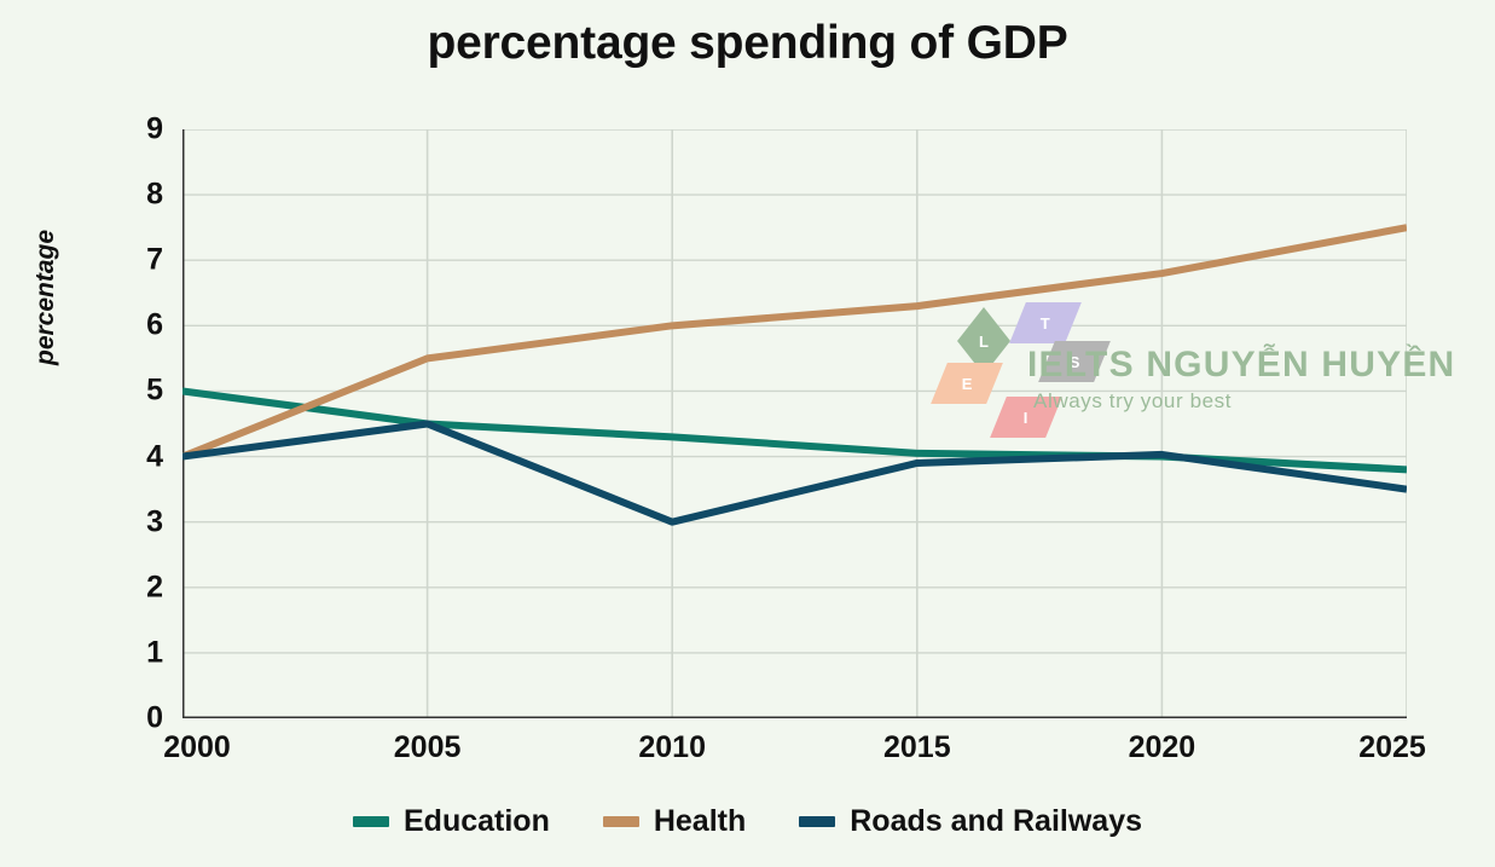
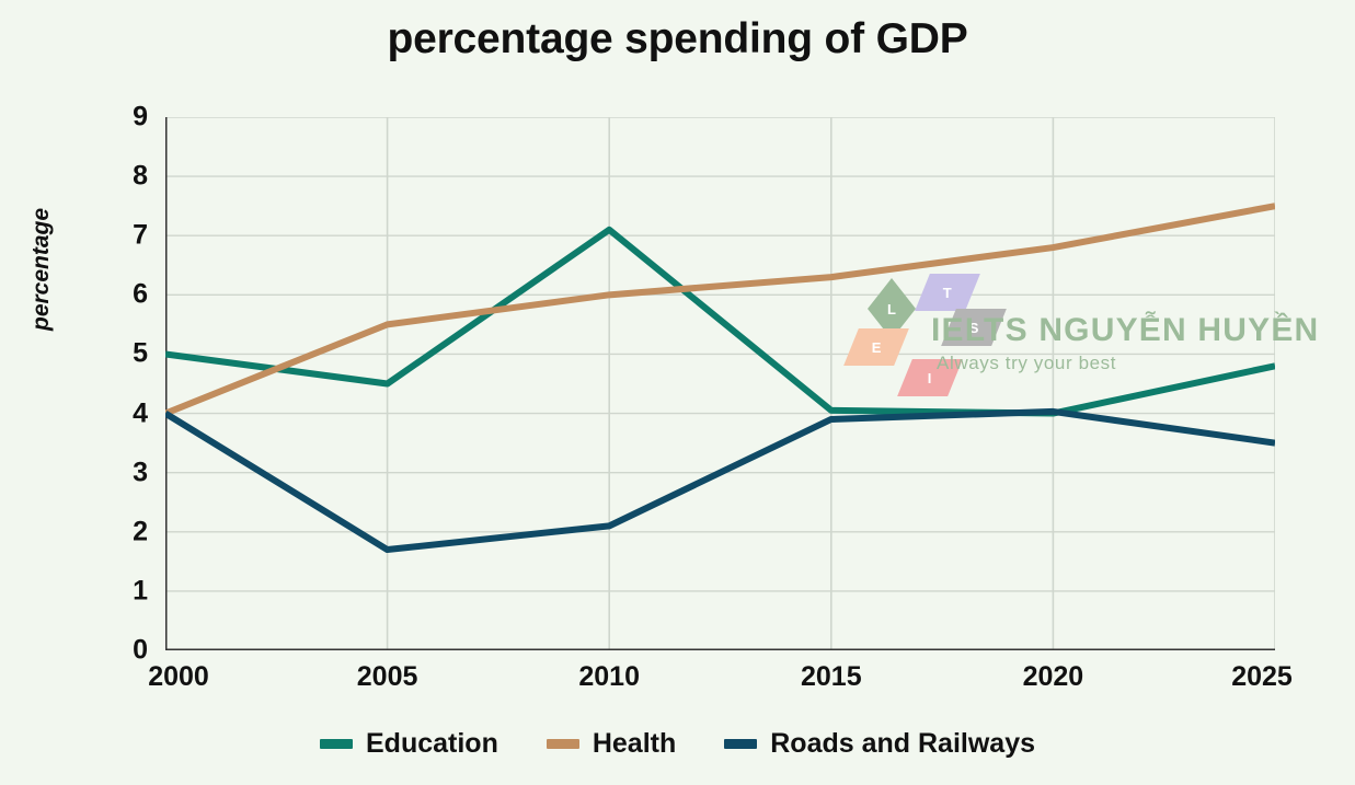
Roads and Railways/2005: 4.5 -> 1.7
Education/2010: 4.3 -> 7.1
Roads and Railways/2010: 3.0 -> 2.1
Education/2025: 3.8 -> 4.8
